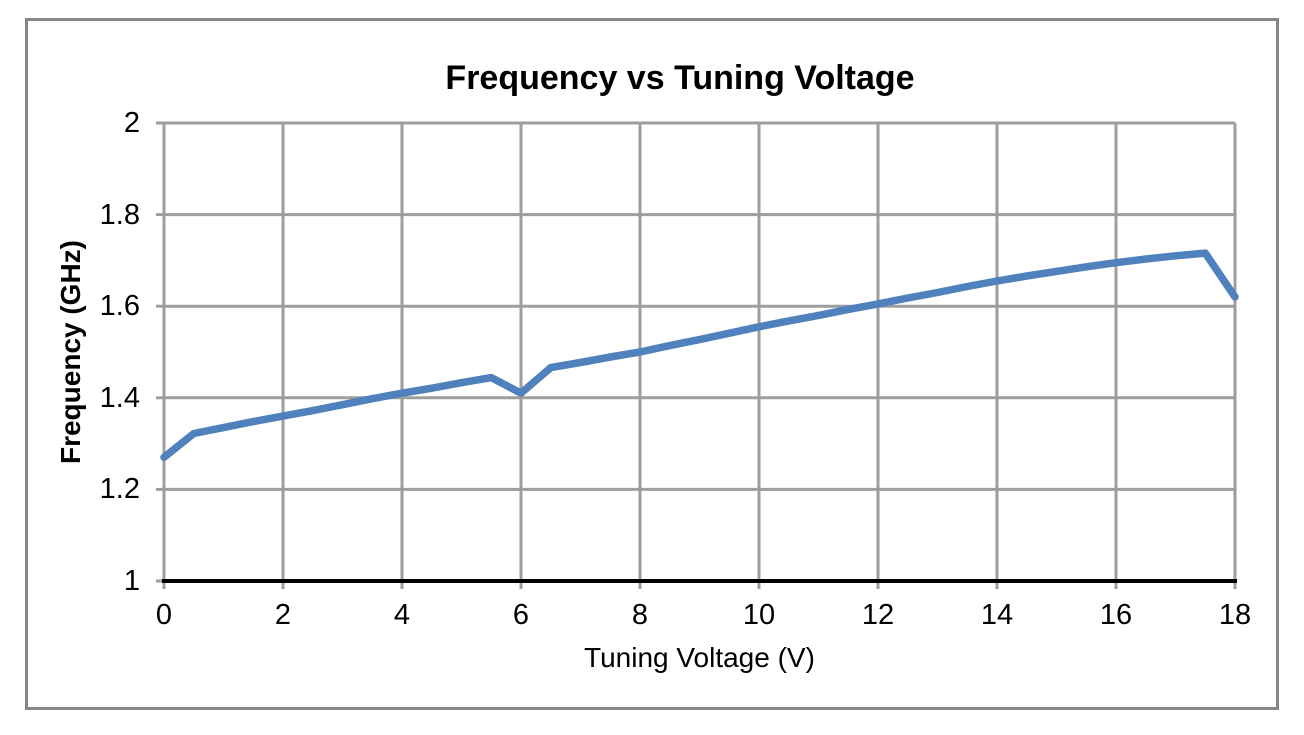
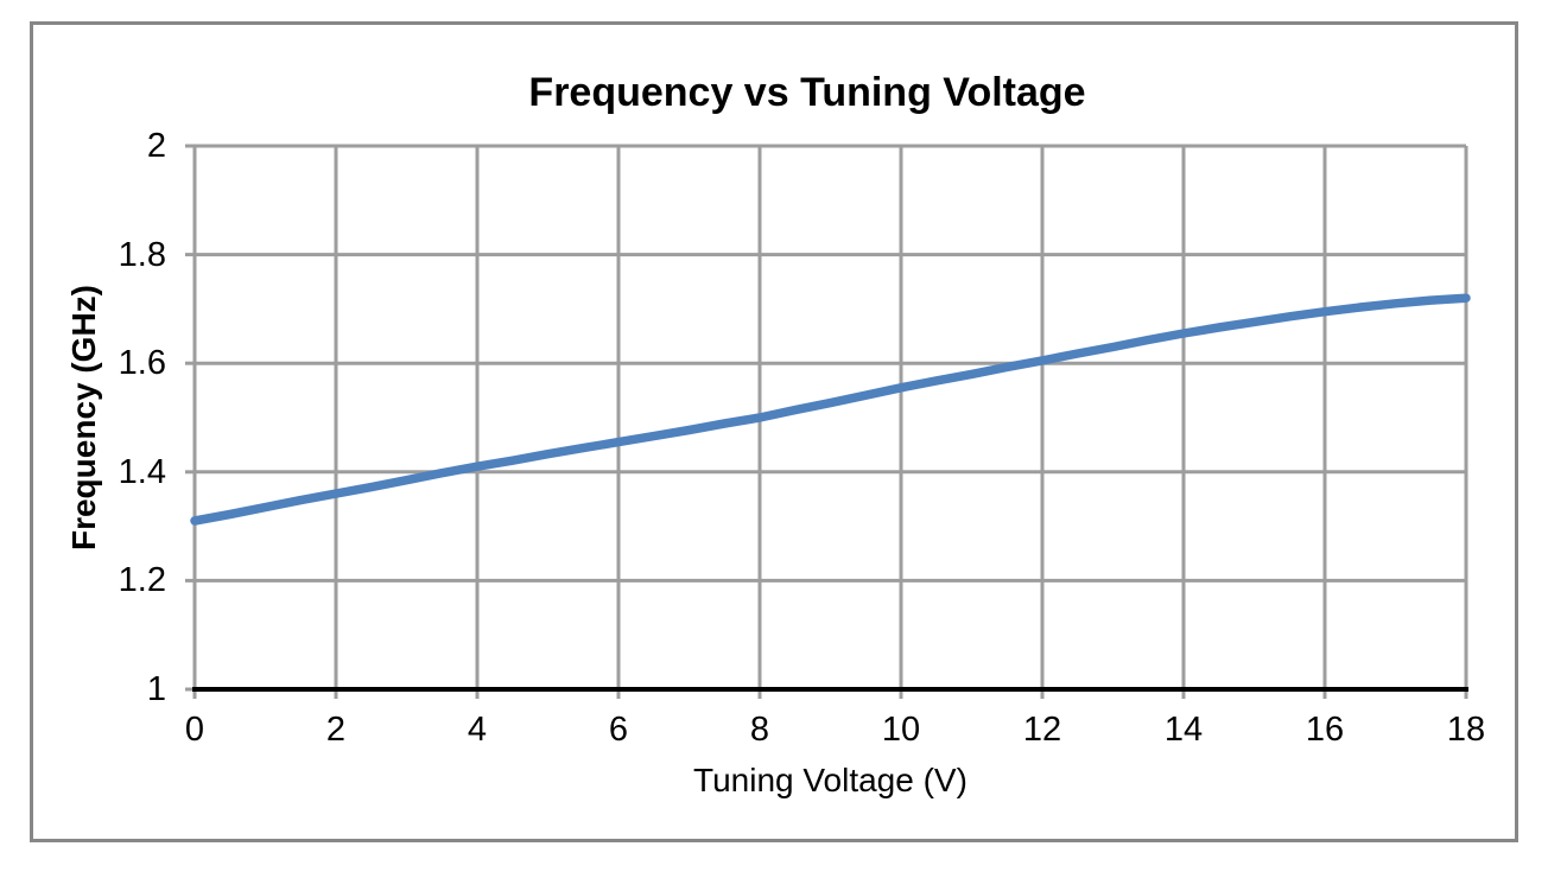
0: 1.27 -> 1.31
6: 1.41 -> 1.46
18: 1.62 -> 1.72
